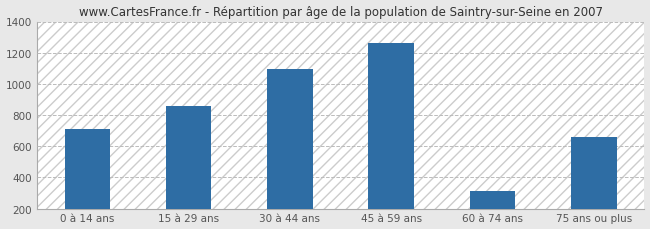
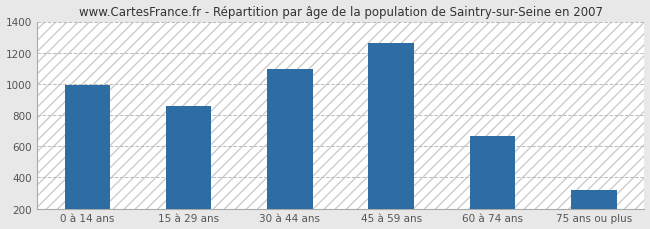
0 à 14 ans: 710 -> 1000
60 à 74 ans: 310 -> 660
75 ans ou plus: 660 -> 320
